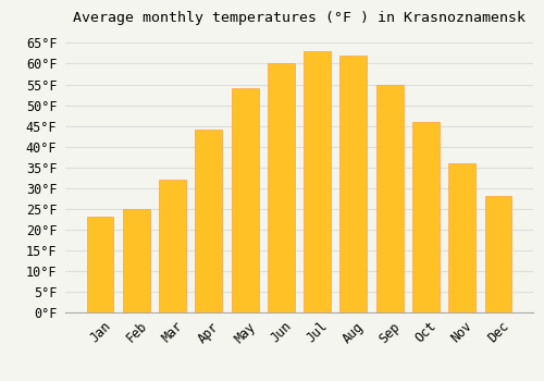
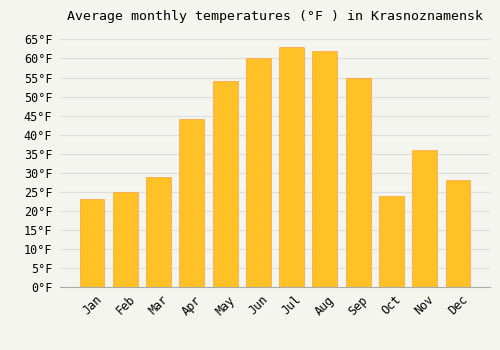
Mar: 32°F -> 29°F
Oct: 46°F -> 24°F
